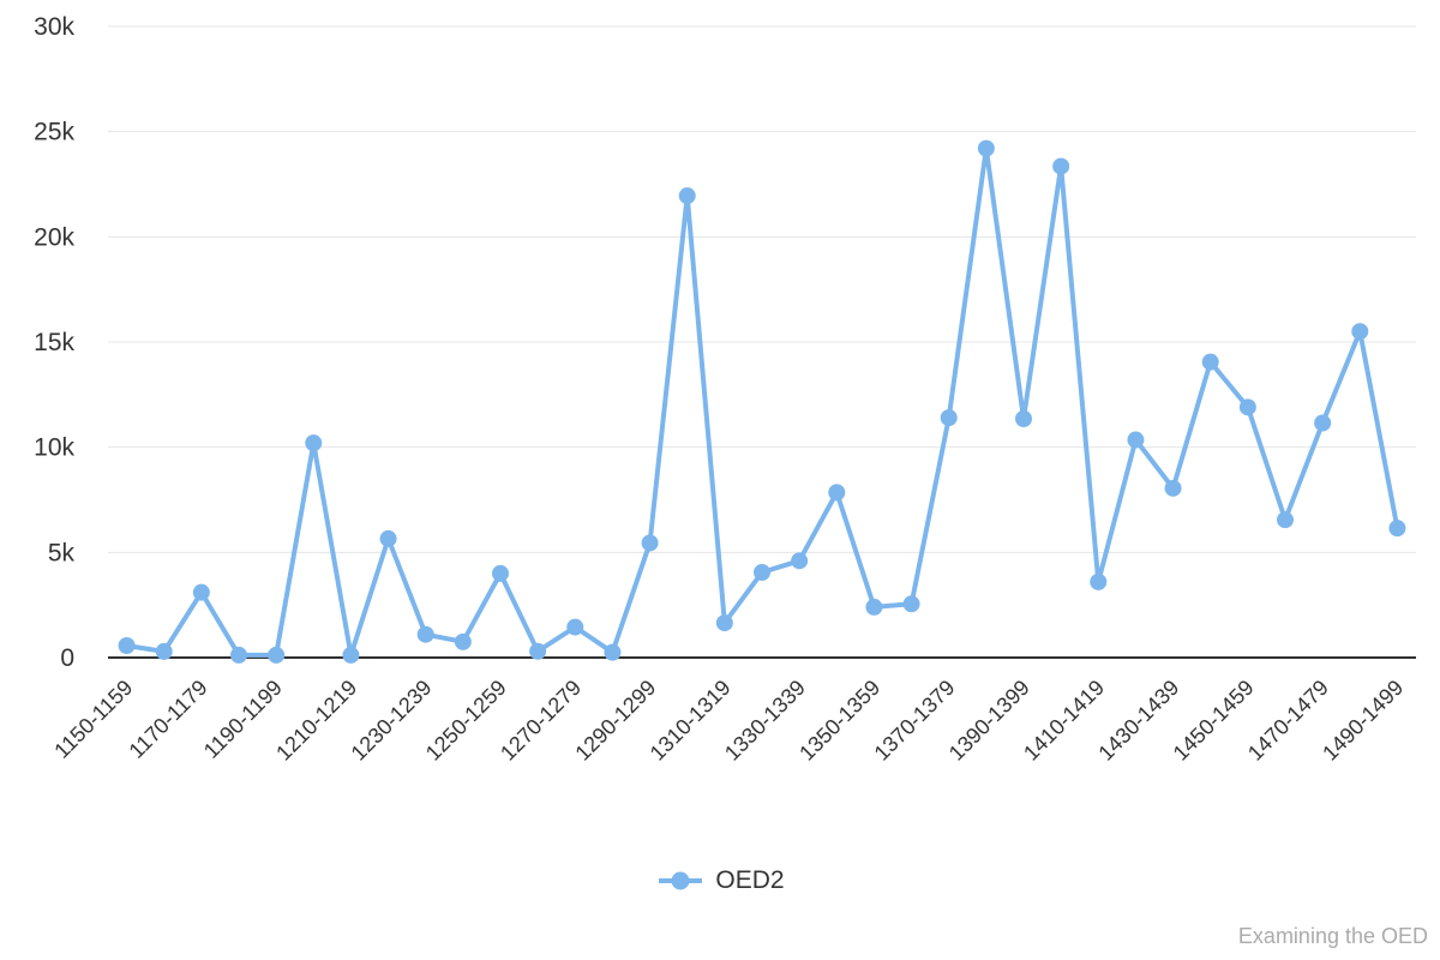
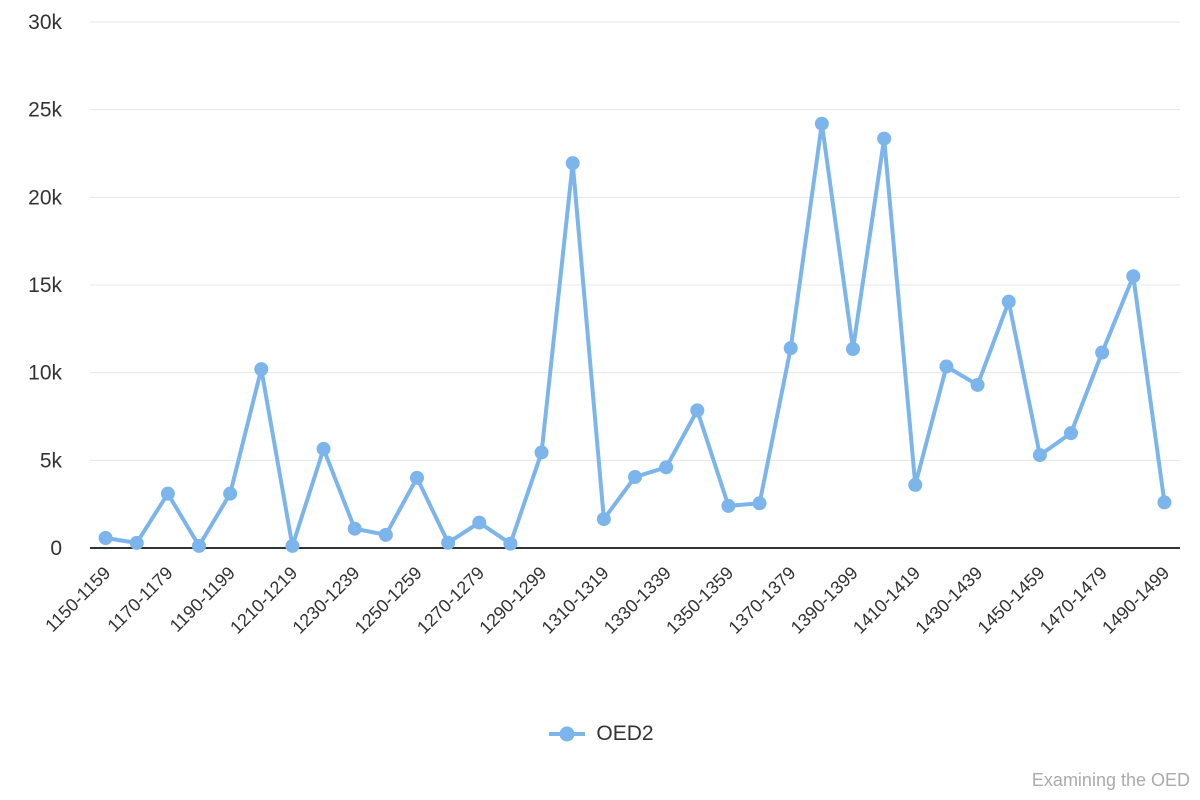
1190-1199: 0.1k -> 3.1k
1430-1439: 8.0k -> 9.3k
1450-1459: 11.9k -> 5.3k
1490-1499: 6.2k -> 2.6k
